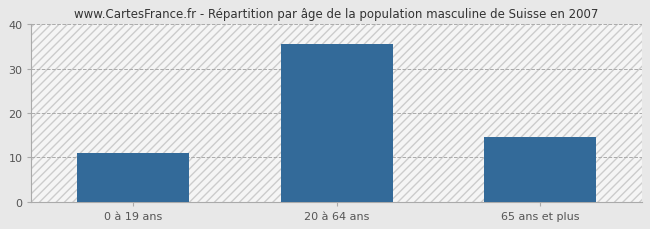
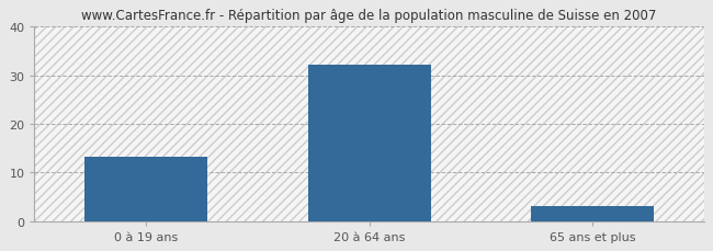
0 à 19 ans: 11.0 -> 13.3
20 à 64 ans: 35.5 -> 32.2
65 ans et plus: 14.5 -> 3.1
